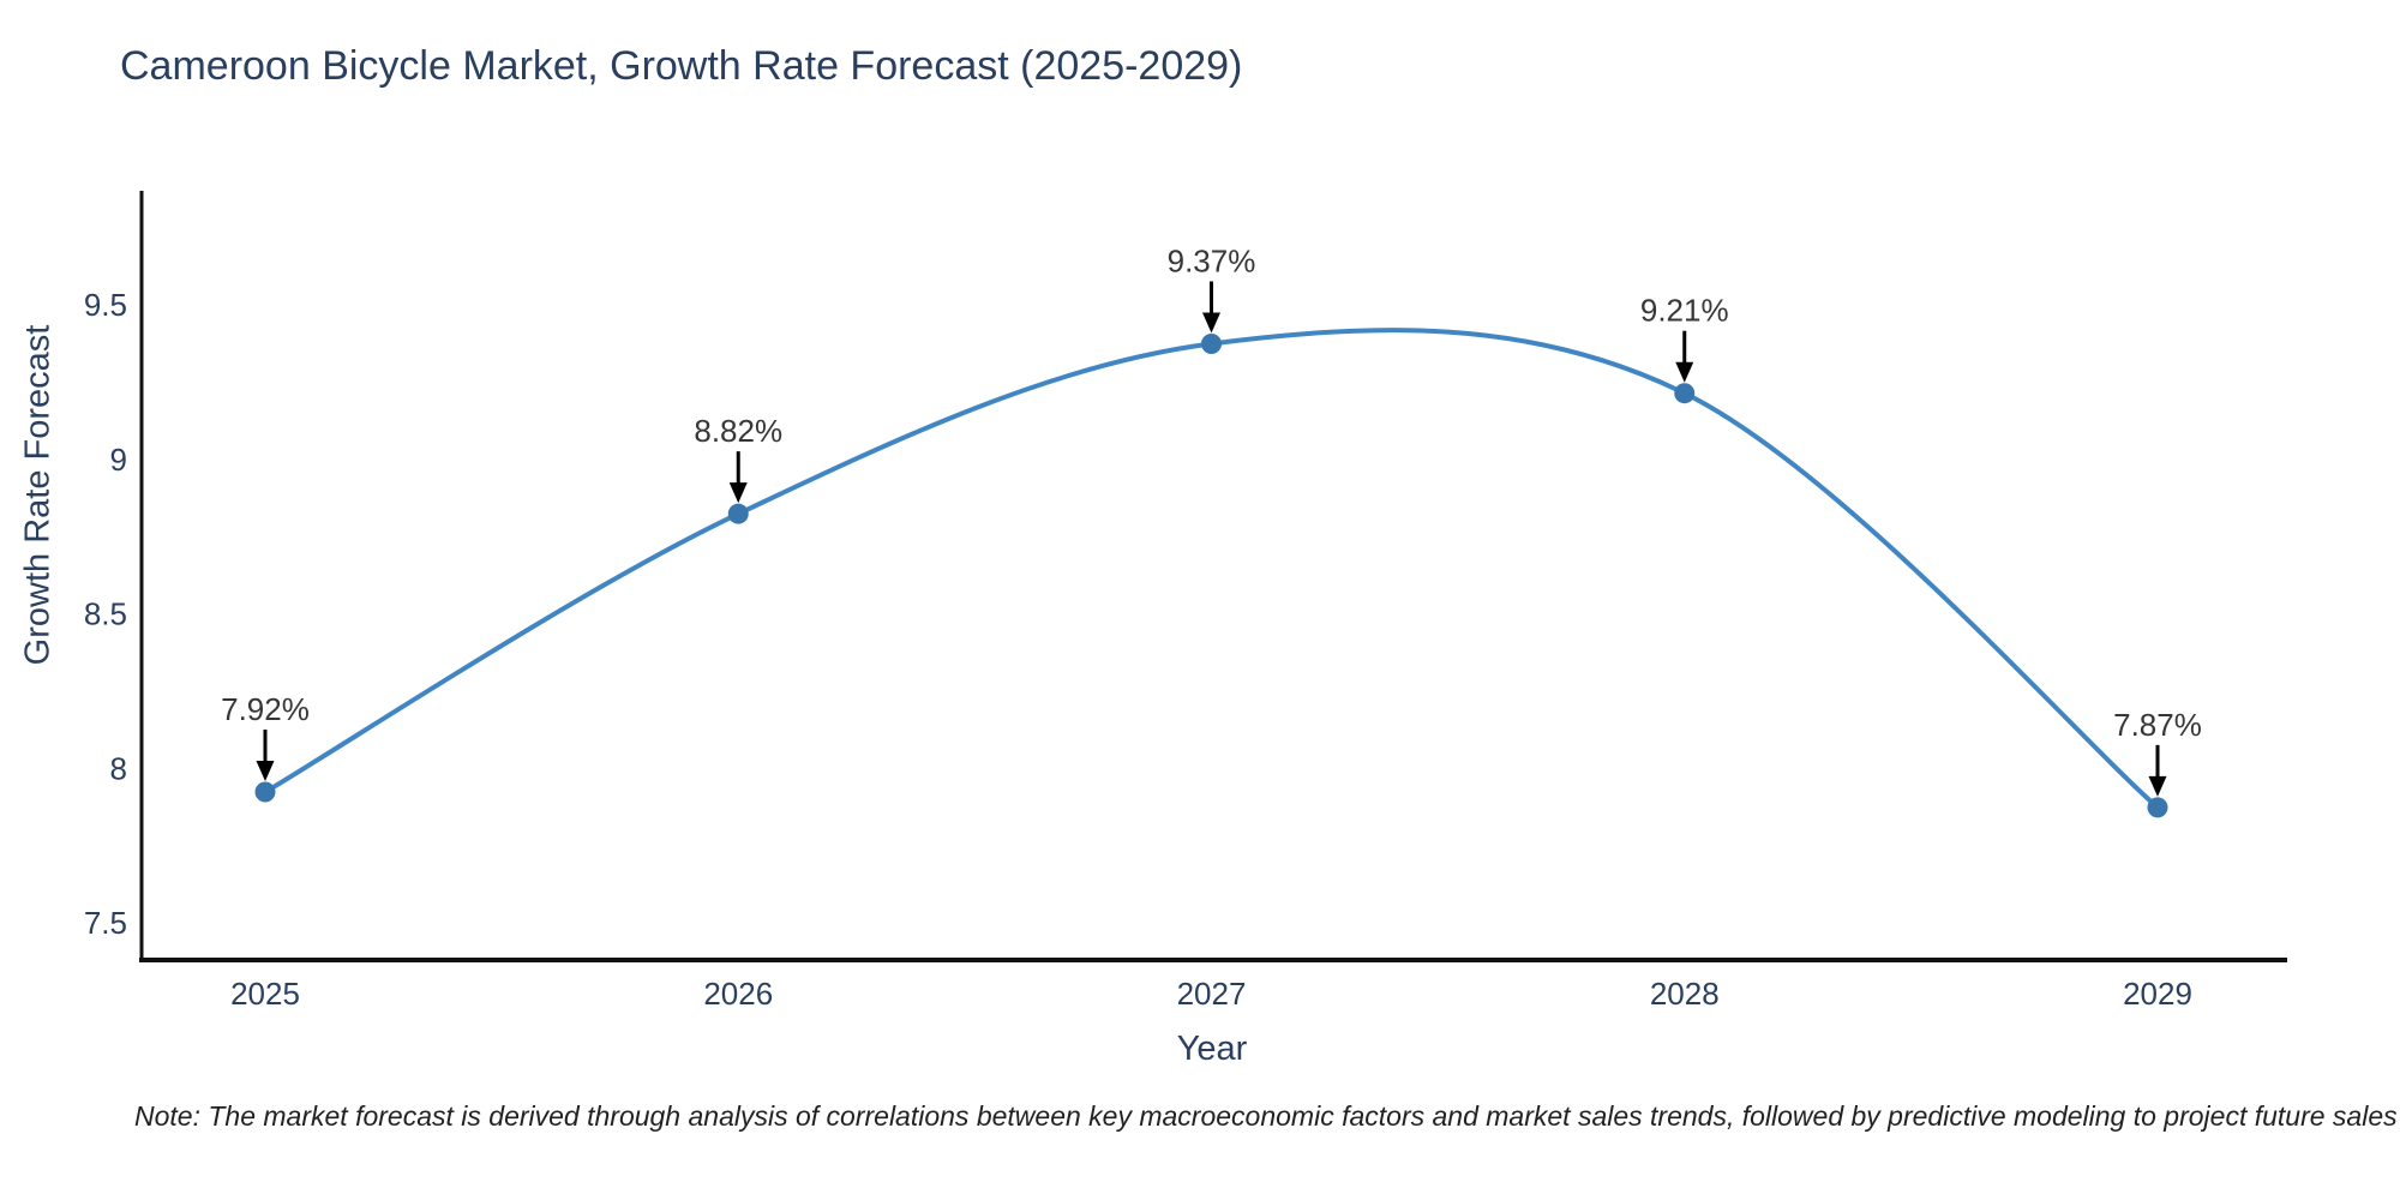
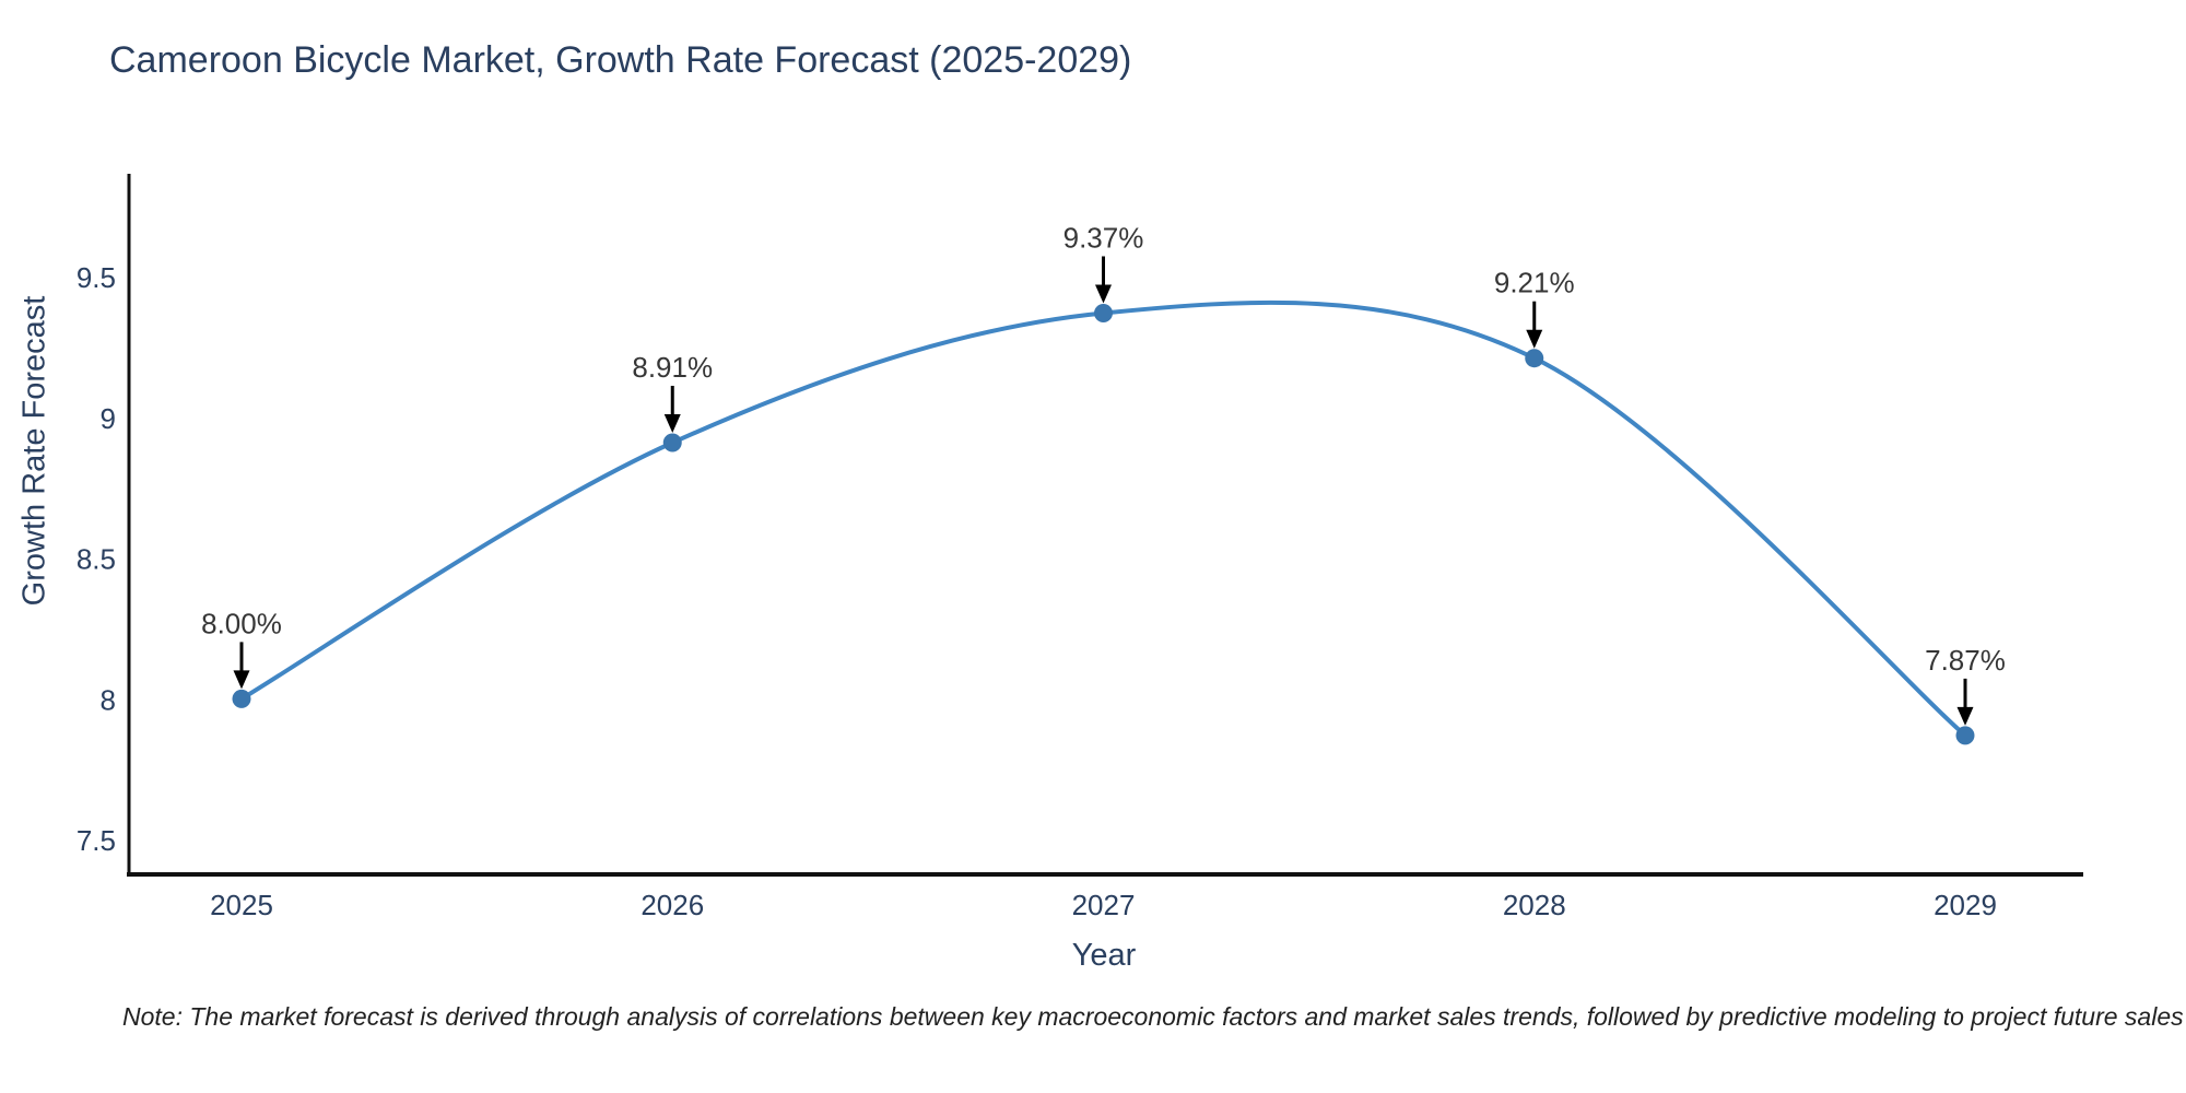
2025: 7.92% -> 8.00%
2026: 8.82% -> 8.91%
